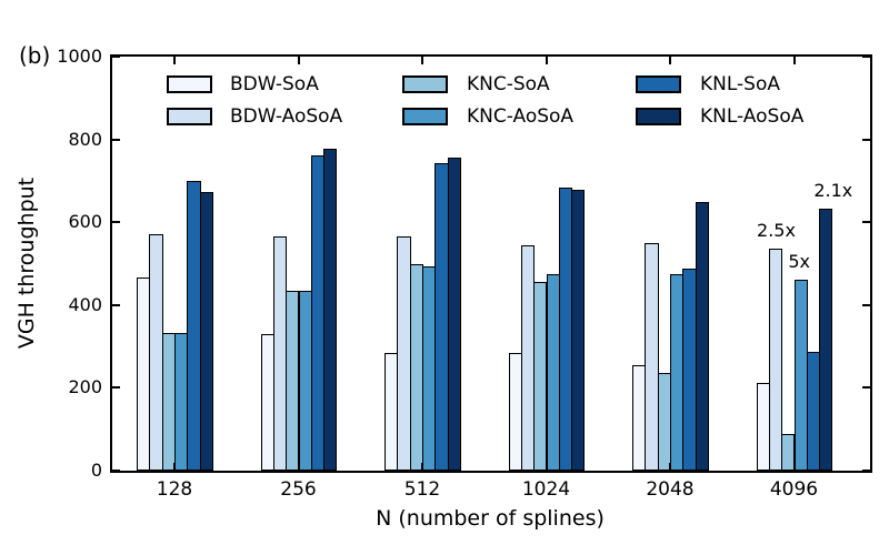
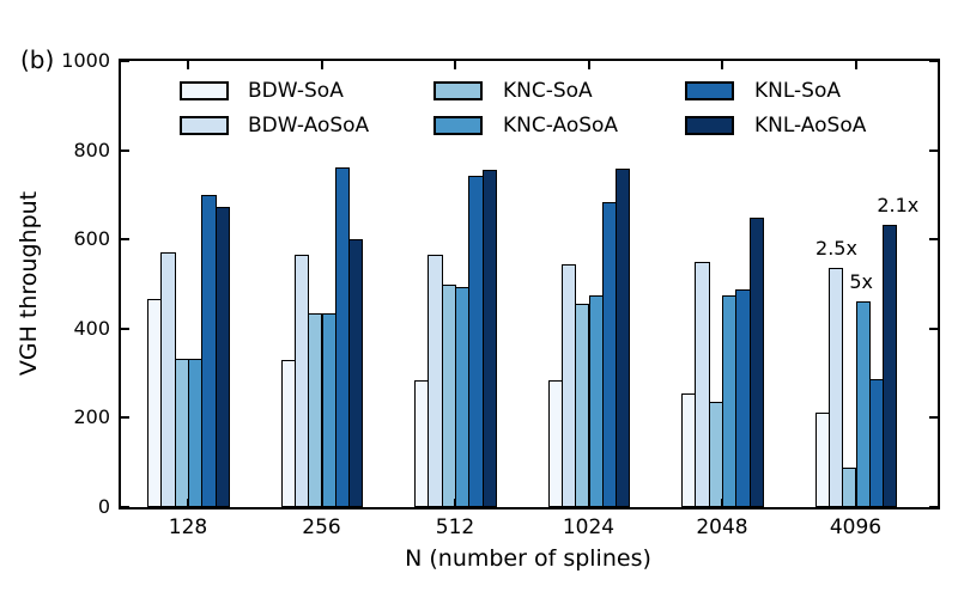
KNL-AoSoA/256: 780 -> 600
KNL-AoSoA/1024: 680 -> 760
